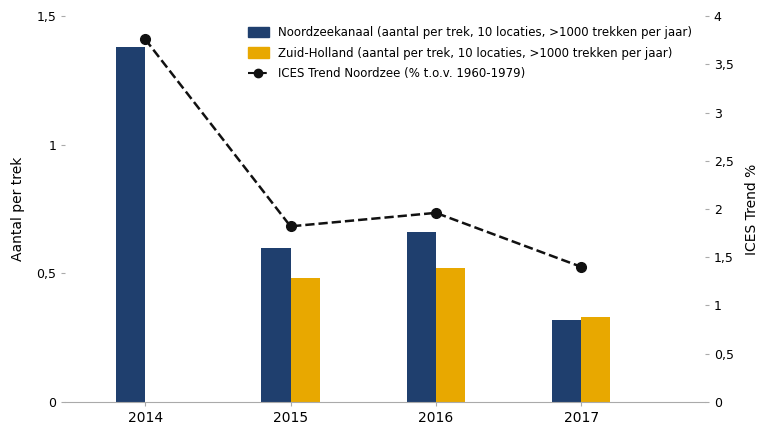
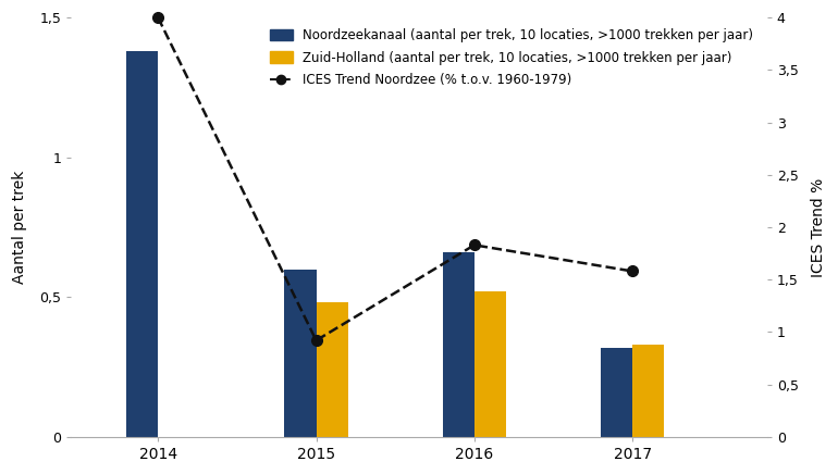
ICES Trend Noordzee (% t.o.v. 1960-1979)/2014: 3,76 -> 4,00
ICES Trend Noordzee (% t.o.v. 1960-1979)/2015: 1,82 -> 0,92
ICES Trend Noordzee (% t.o.v. 1960-1979)/2016: 1,96 -> 1,83
ICES Trend Noordzee (% t.o.v. 1960-1979)/2017: 1,40 -> 1,58
